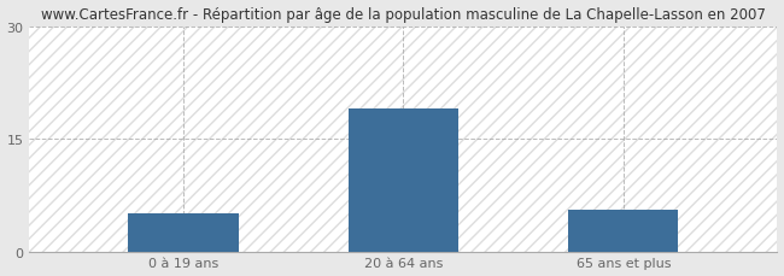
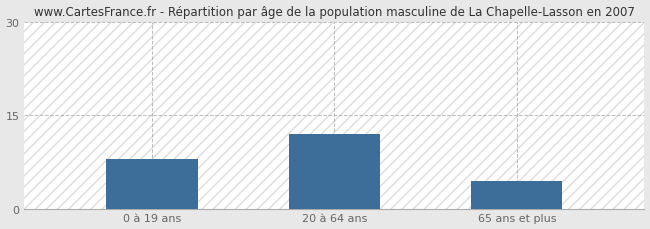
0 à 19 ans: 5.0 -> 8.0
20 à 64 ans: 19.0 -> 12.0
65 ans et plus: 5.5 -> 4.4
